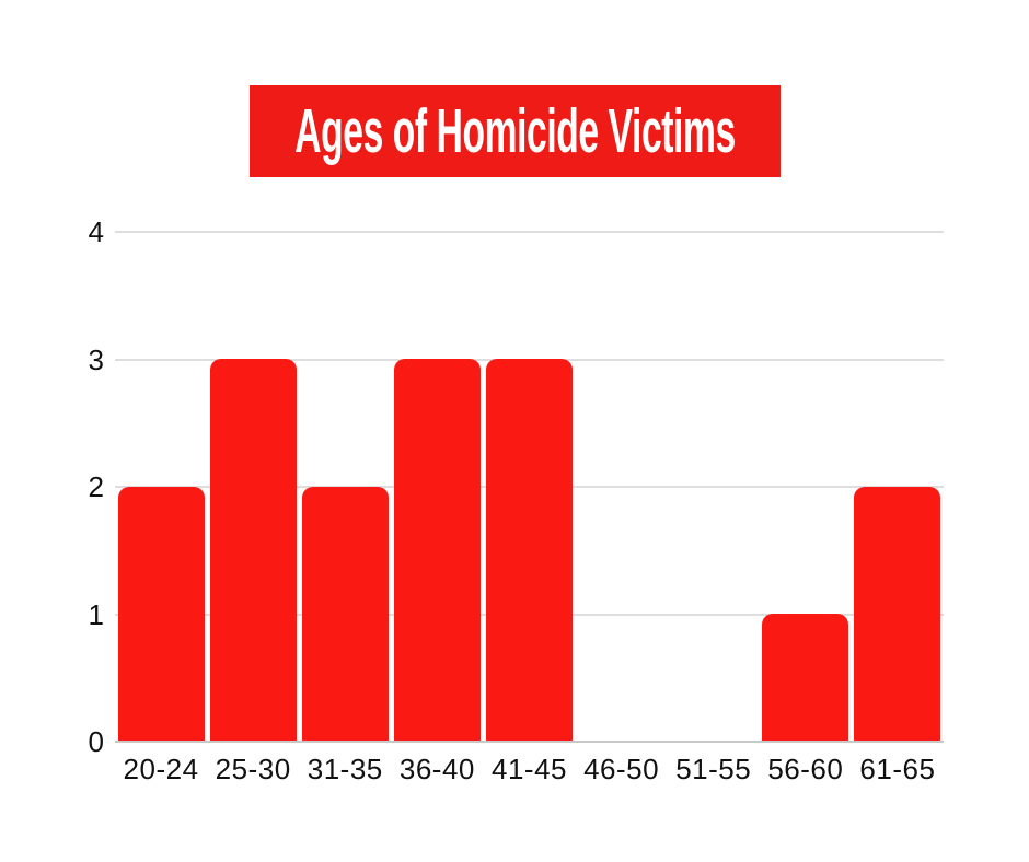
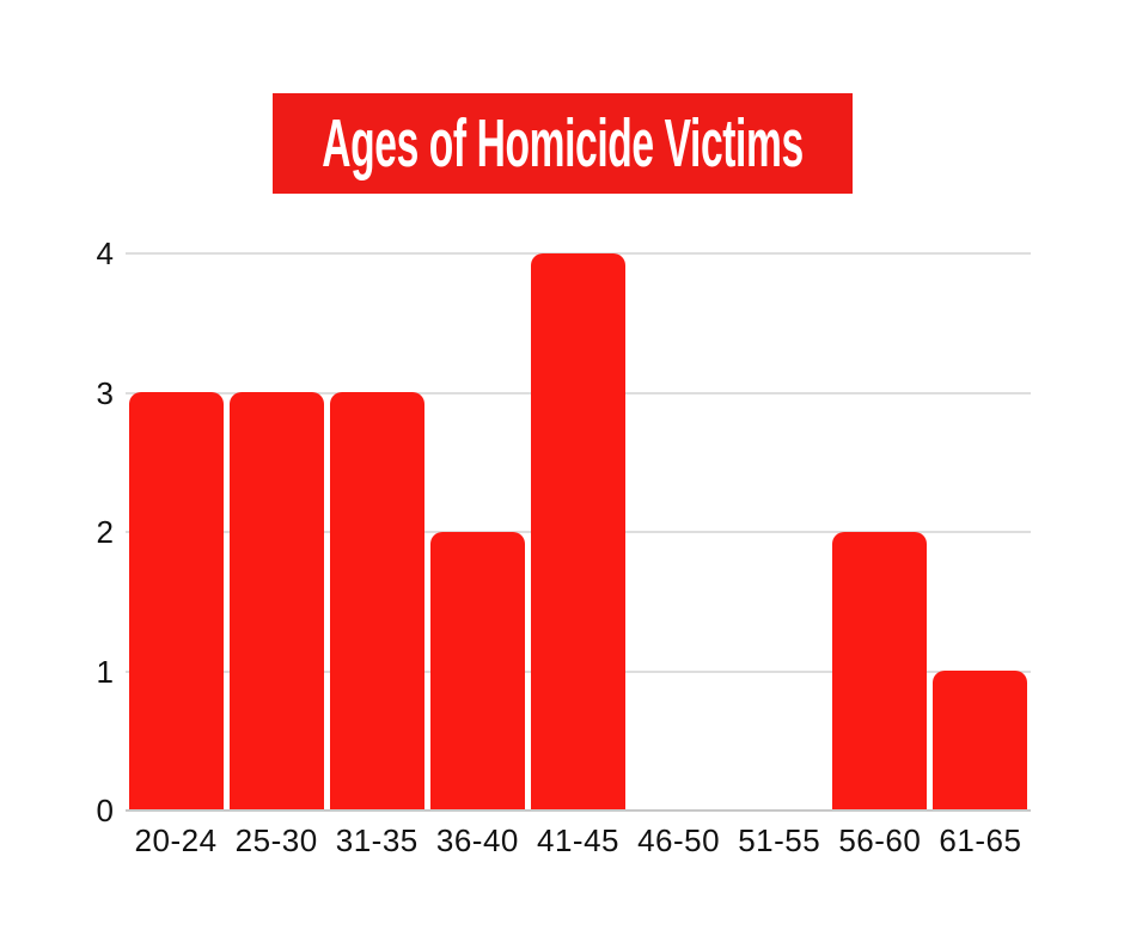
20-24: 2 -> 3
31-35: 2 -> 3
36-40: 3 -> 2
41-45: 3 -> 4
56-60: 1 -> 2
61-65: 2 -> 1
